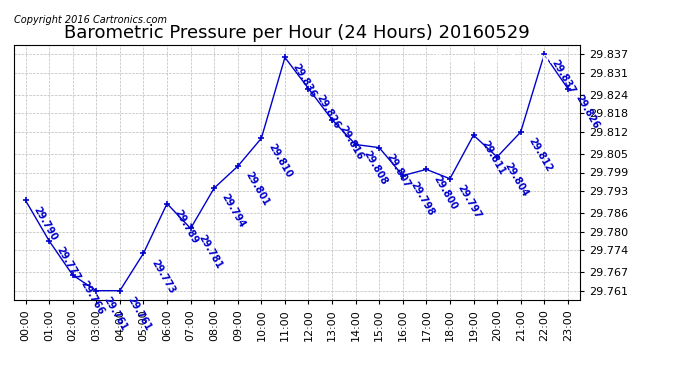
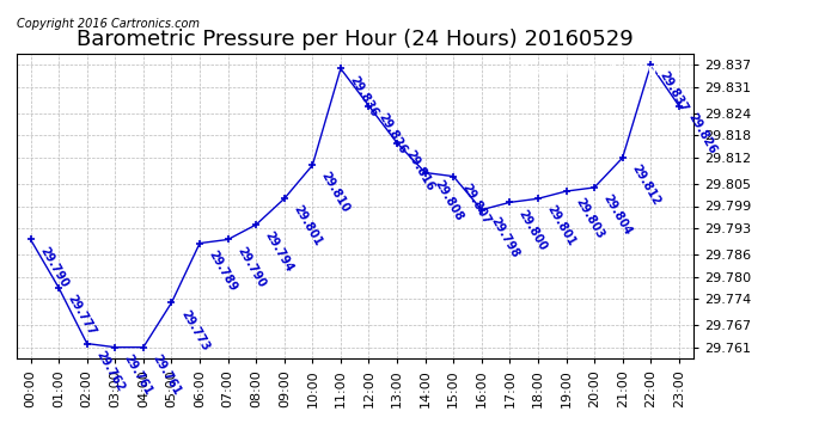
02:00: 29.766 -> 29.762
07:00: 29.781 -> 29.790
18:00: 29.797 -> 29.801
19:00: 29.811 -> 29.803
